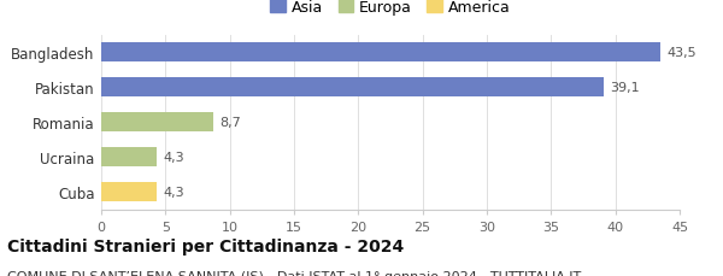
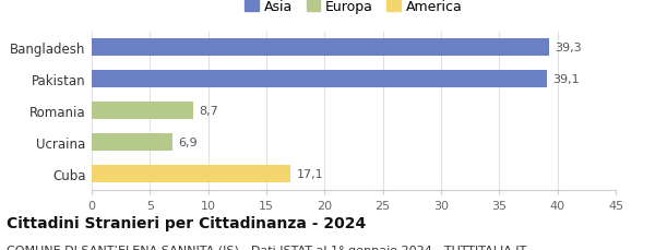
Bangladesh: 43,5 -> 39,3
Ucraina: 4,3 -> 6,9
Cuba: 4,3 -> 17,1
